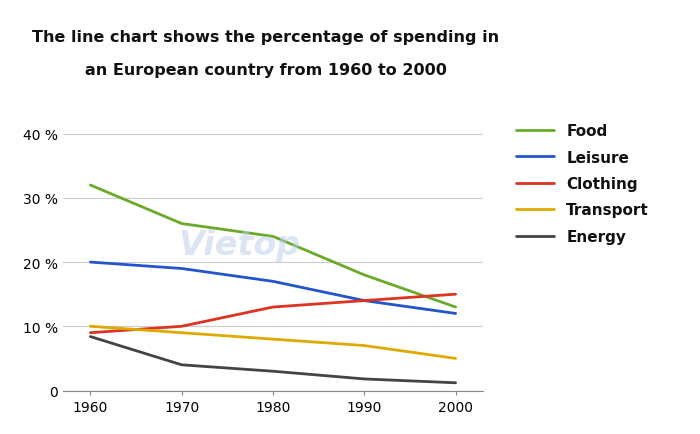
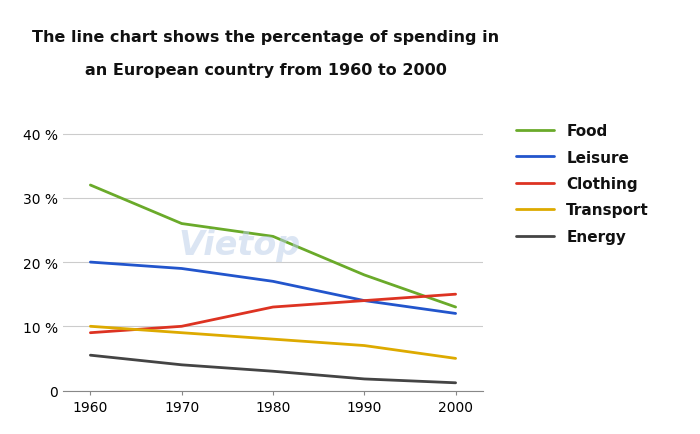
Energy/1960: 8.4 % -> 5.5 %
